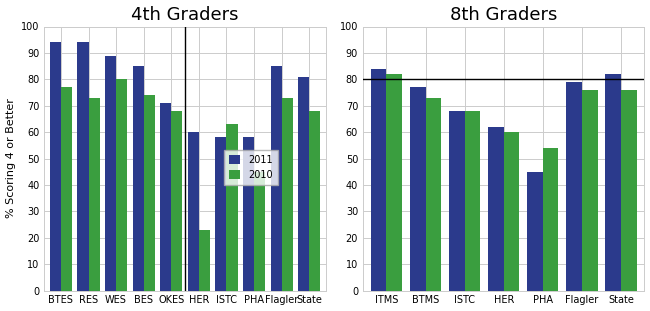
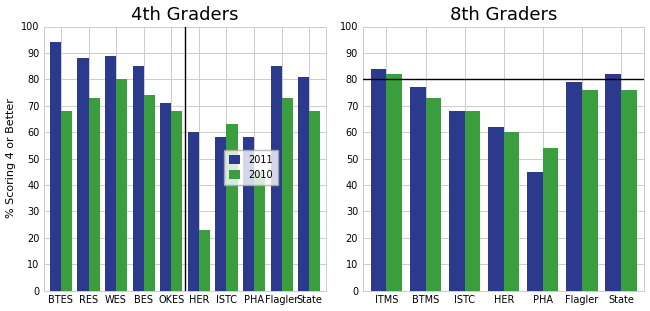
4th Graders/2010/BTES: 77 -> 68
4th Graders/2011/RES: 94 -> 88
